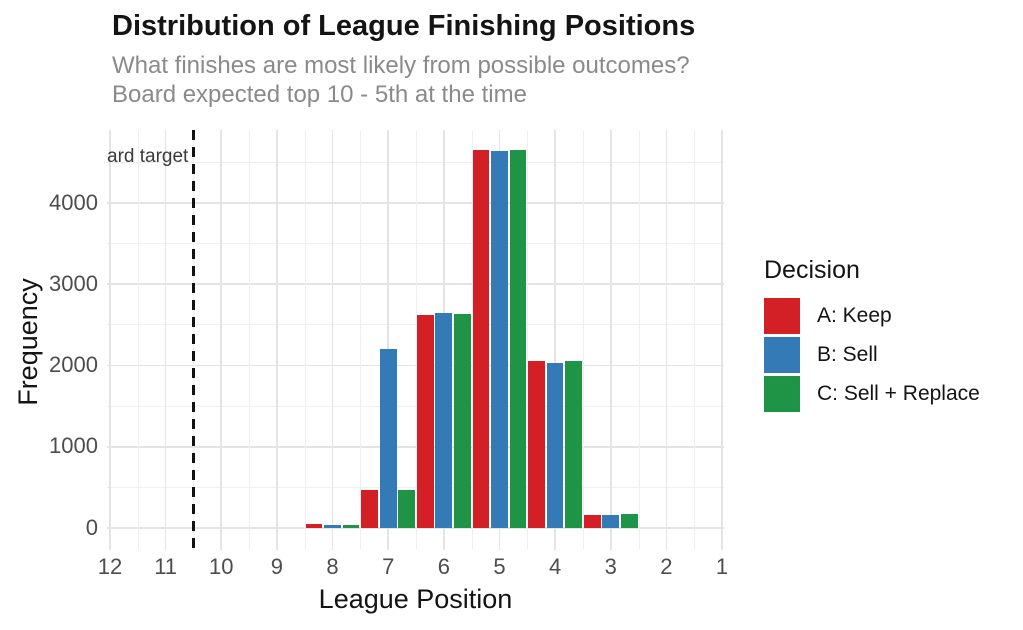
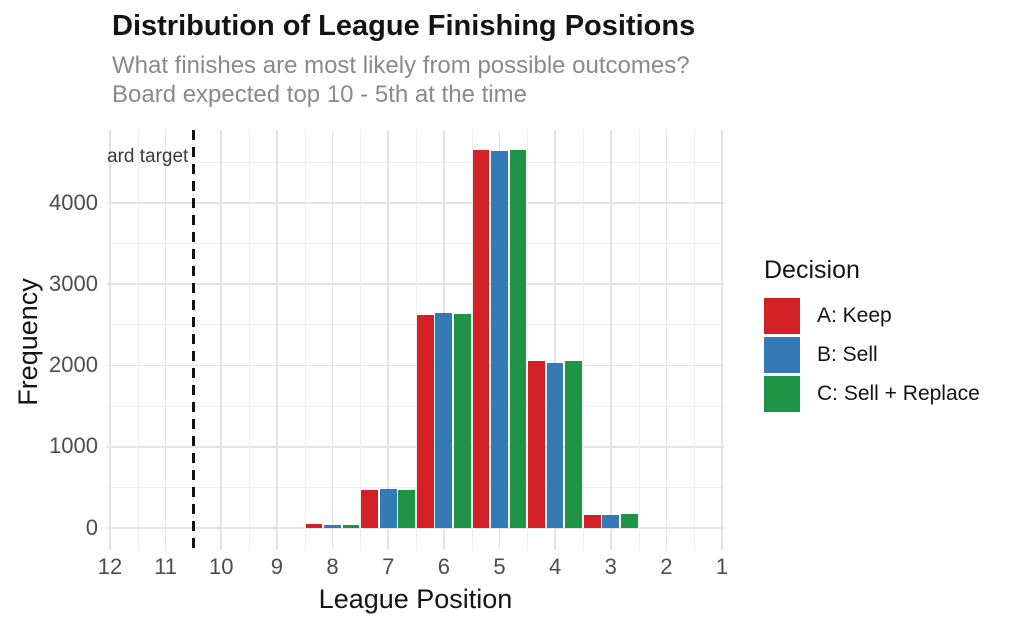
B: Sell/7: 2200 -> 500
